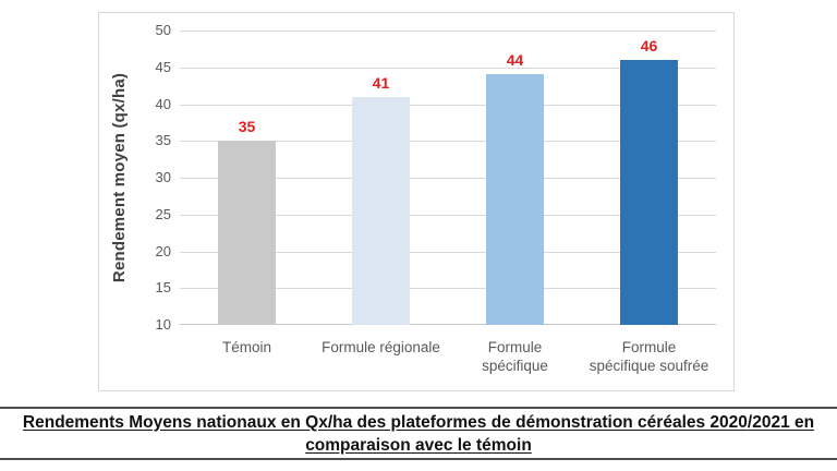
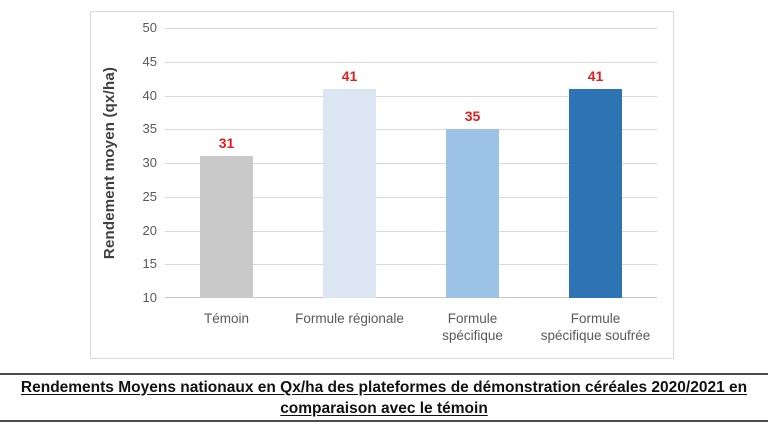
Témoin: 35 -> 31
Formule spécifique: 44 -> 35
Formule spécifique soufrée: 46 -> 41
